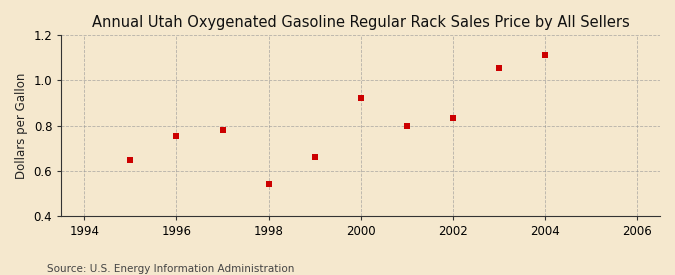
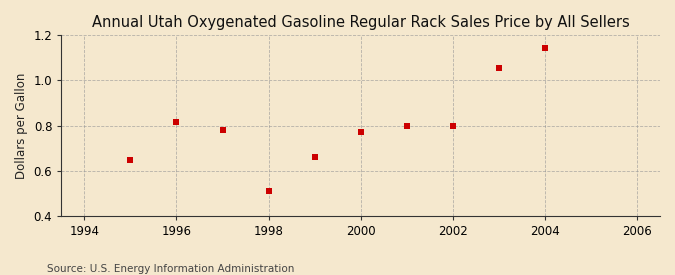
1996: 0.752 -> 0.815
1998: 0.543 -> 0.510
2000: 0.921 -> 0.770
2002: 0.832 -> 0.800
2004: 1.112 -> 1.145
